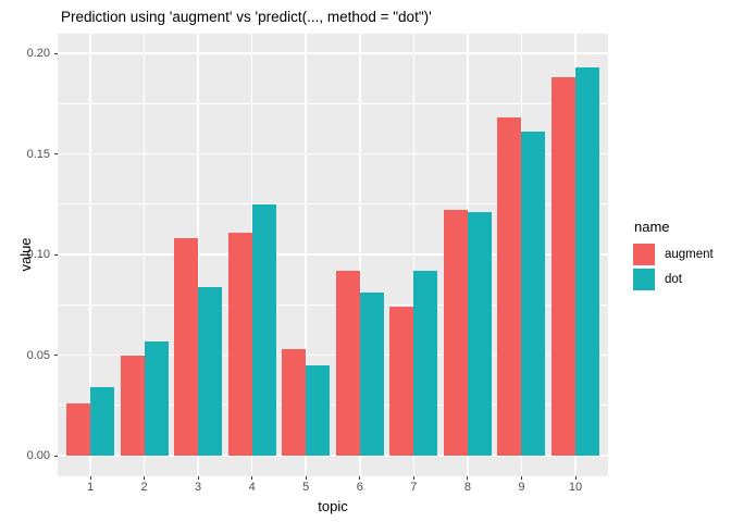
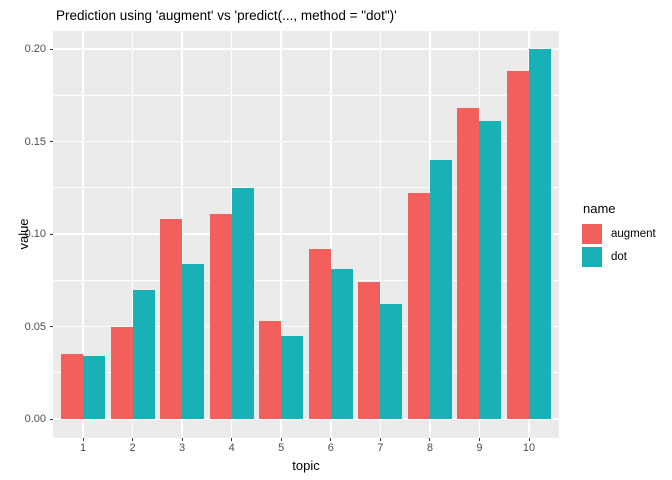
augment/1: 0.026 -> 0.035
dot/2: 0.057 -> 0.070
dot/7: 0.092 -> 0.062
dot/8: 0.121 -> 0.140
dot/10: 0.193 -> 0.200
